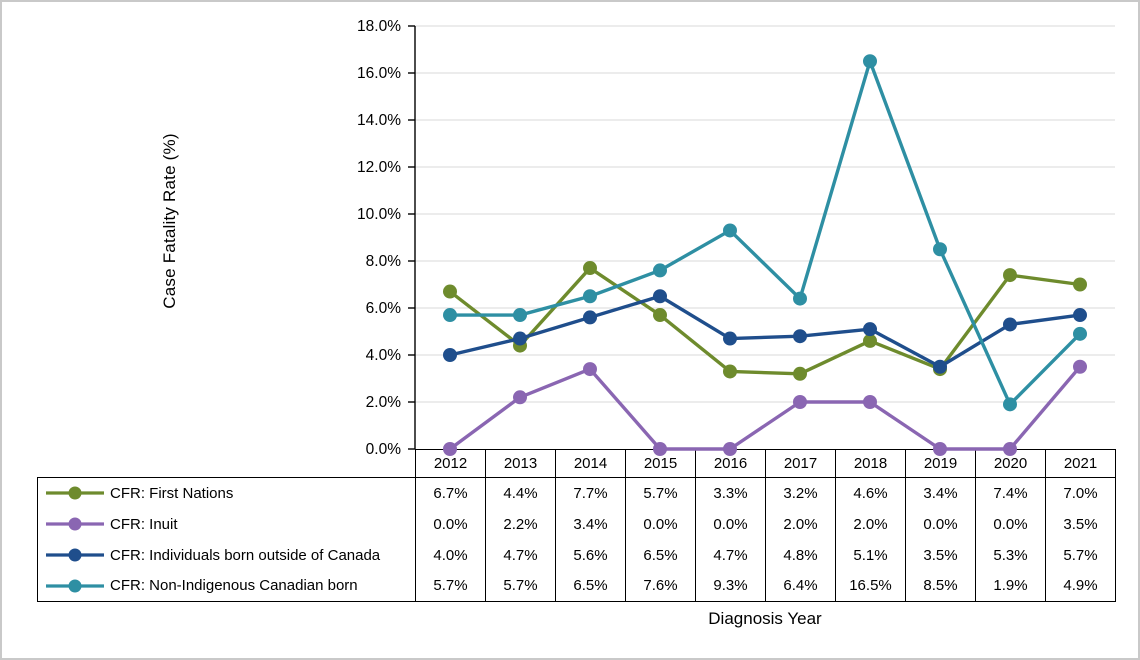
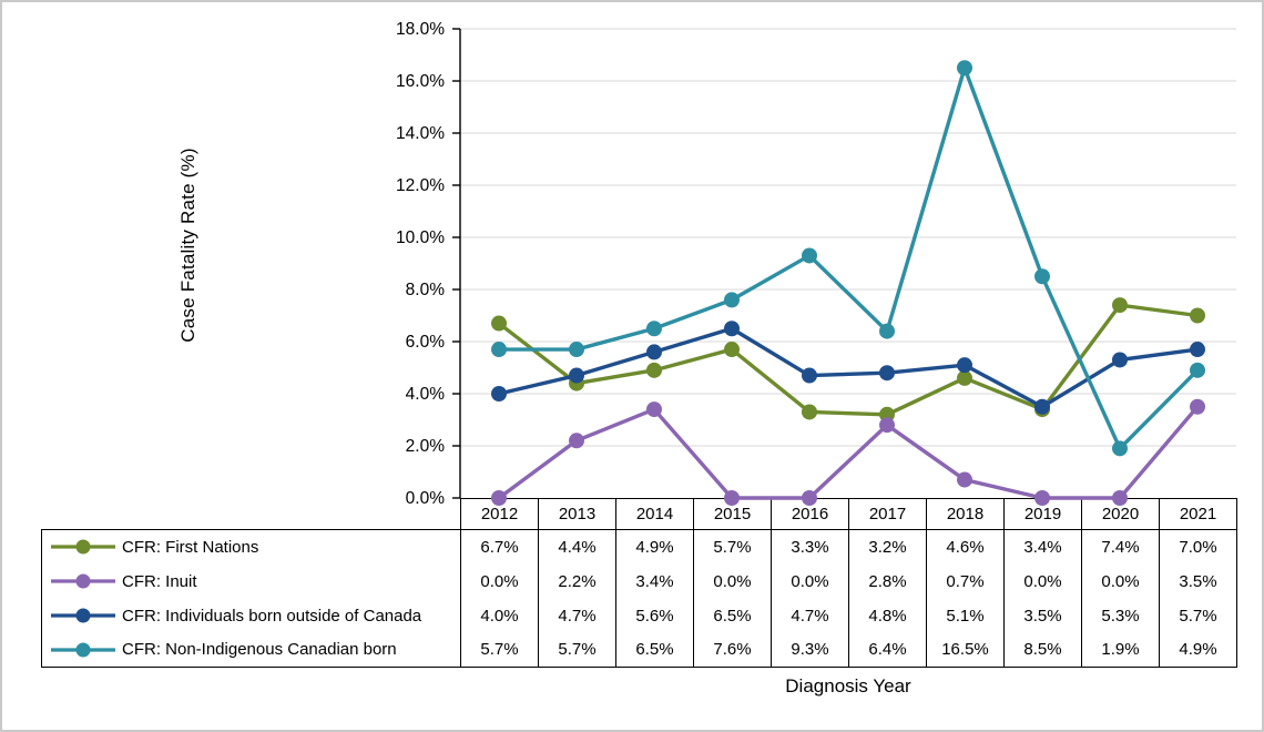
CFR: First Nations/2014: 7.7% -> 4.9%
CFR: Inuit/2017: 2.0% -> 2.8%
CFR: Inuit/2018: 2.0% -> 0.7%
